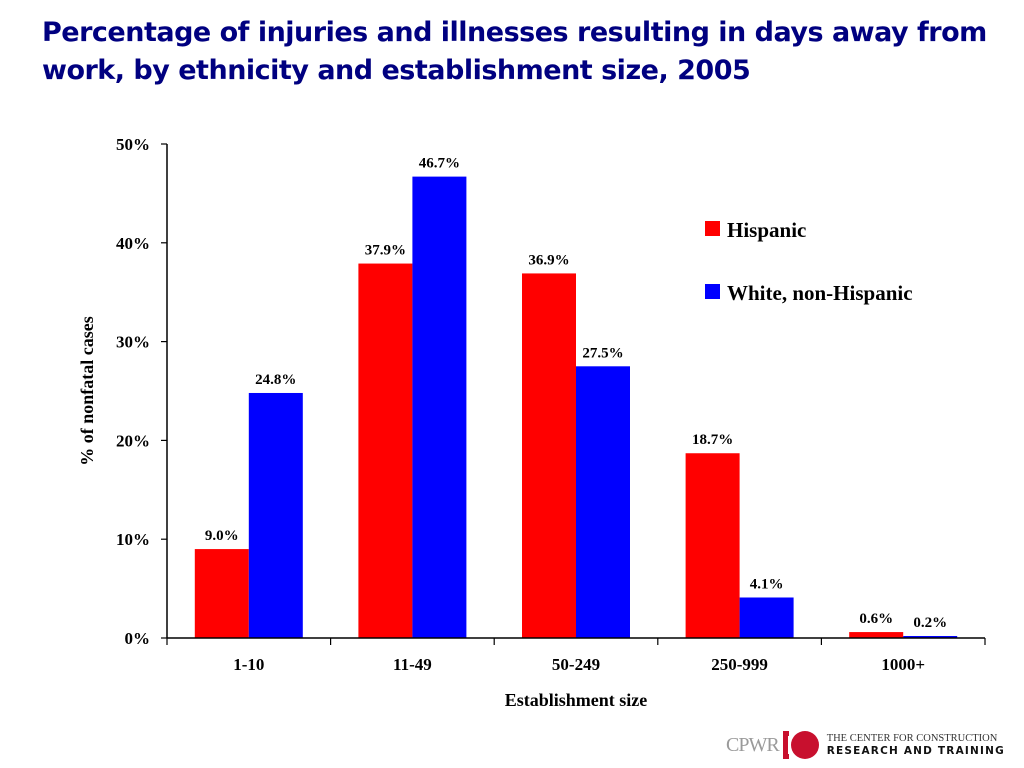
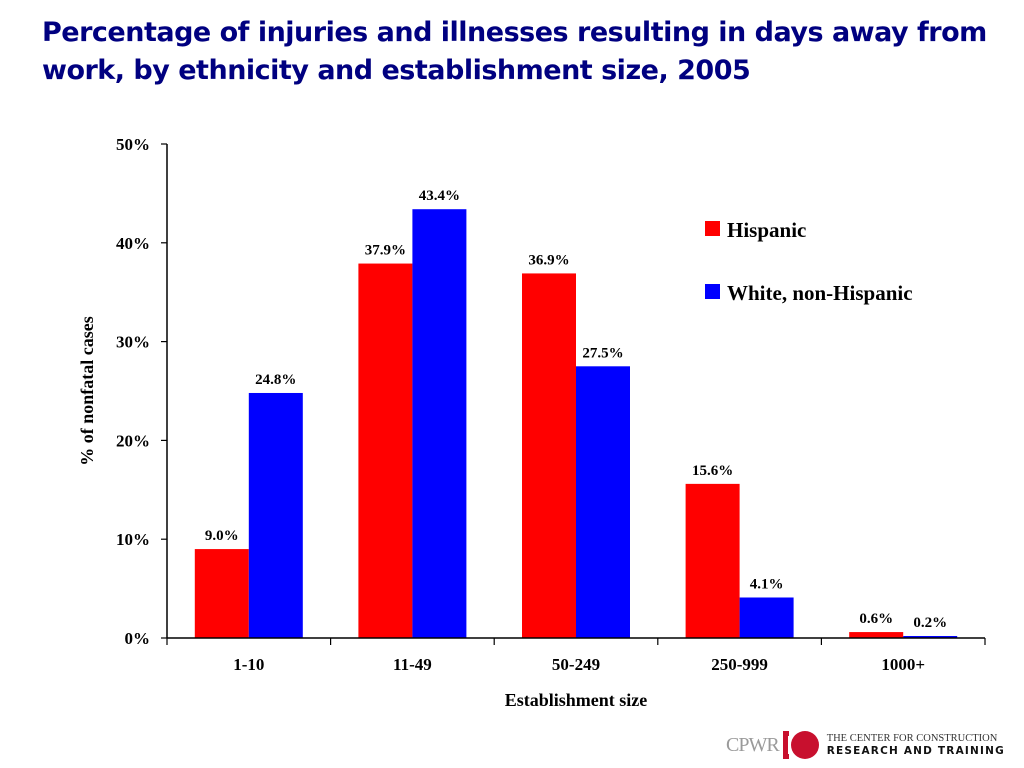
White, non-Hispanic/11-49: 46.7% -> 43.4%
Hispanic/250-999: 18.7% -> 15.6%
